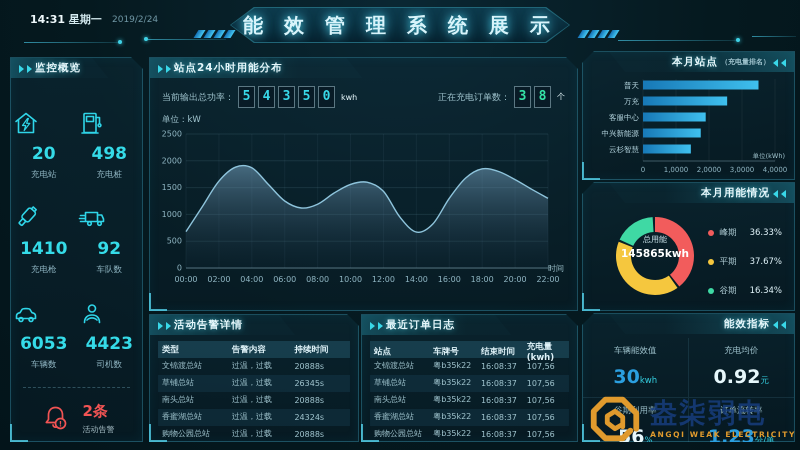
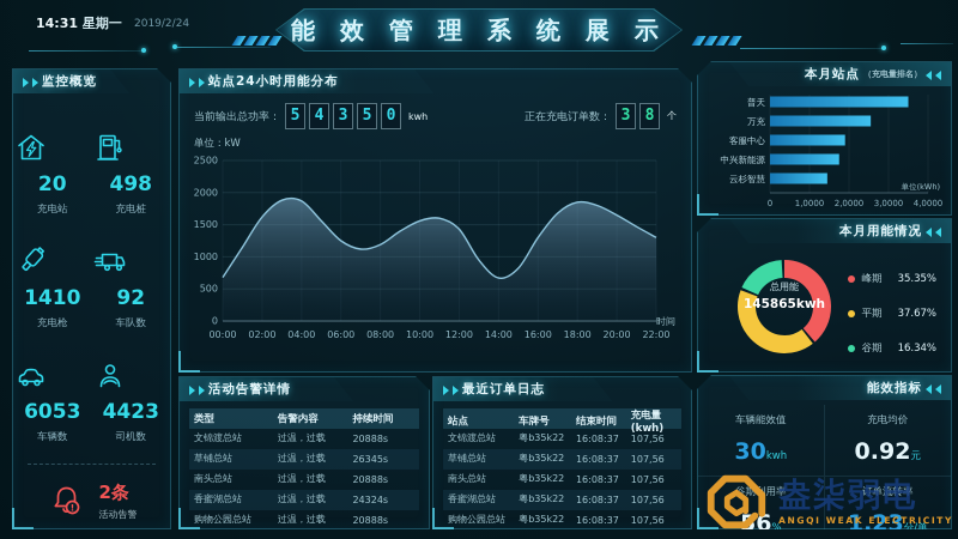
本月用能情况/峰期: 36.33% -> 35.35%
